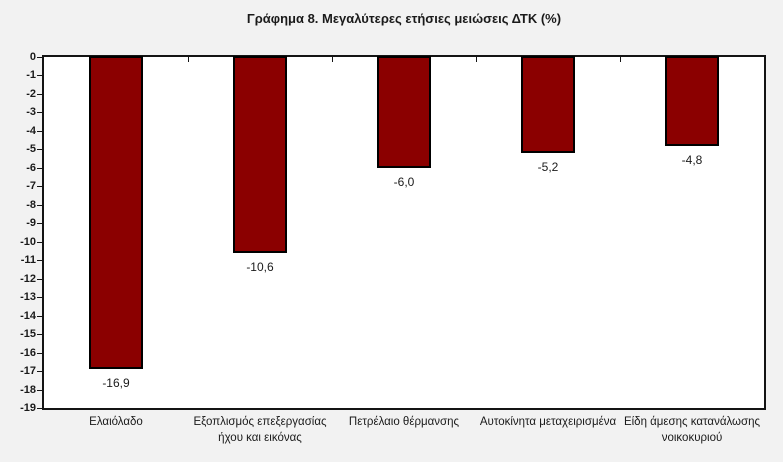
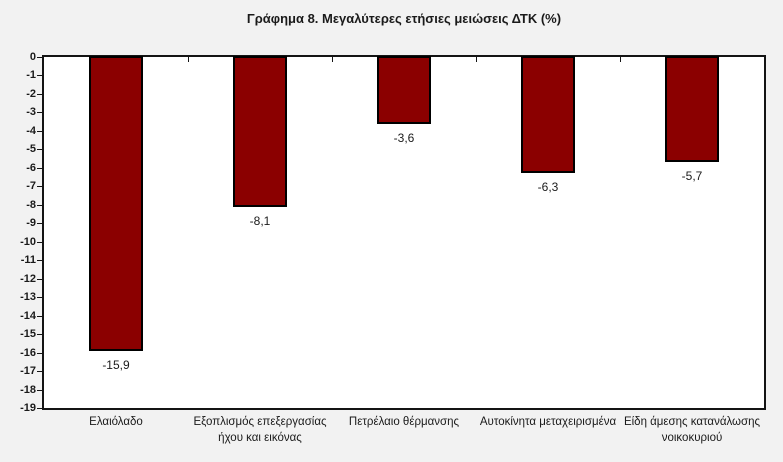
Ελαιόλαδο: -16,9 -> -15,9
Εξοπλισμός επεξεργασίας ήχου και εικόνας: -10,6 -> -8,1
Πετρέλαιο θέρμανσης: -6,0 -> -3,6
Αυτοκίνητα μεταχειρισμένα: -5,2 -> -6,3
Είδη άμεσης κατανάλωσης νοικοκυριού: -4,8 -> -5,7
